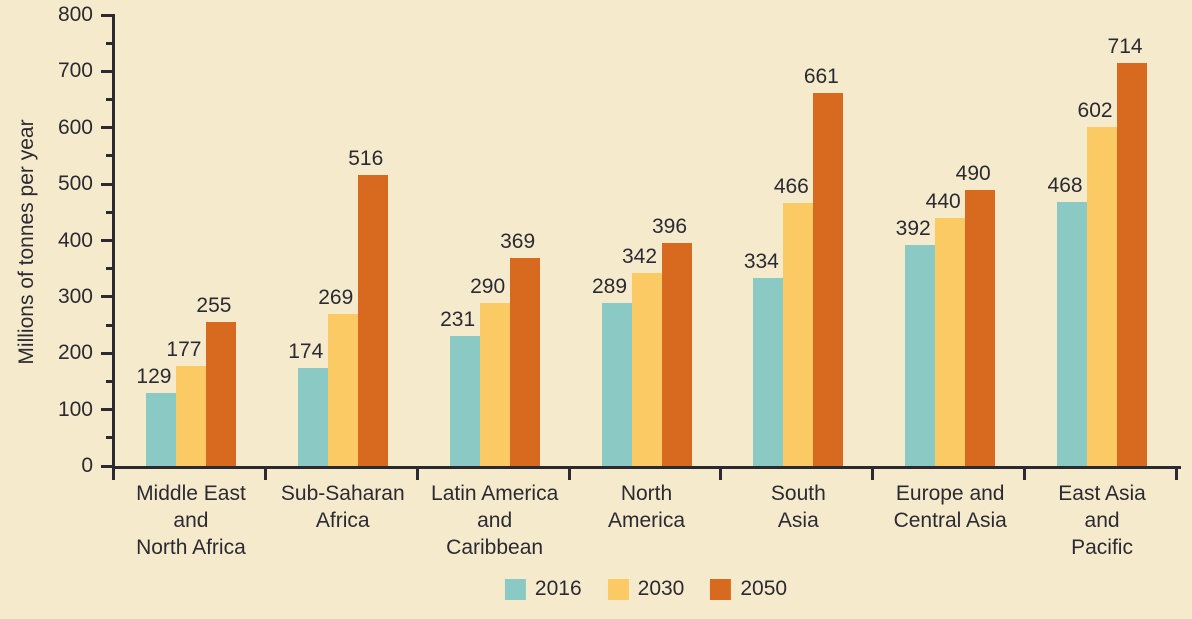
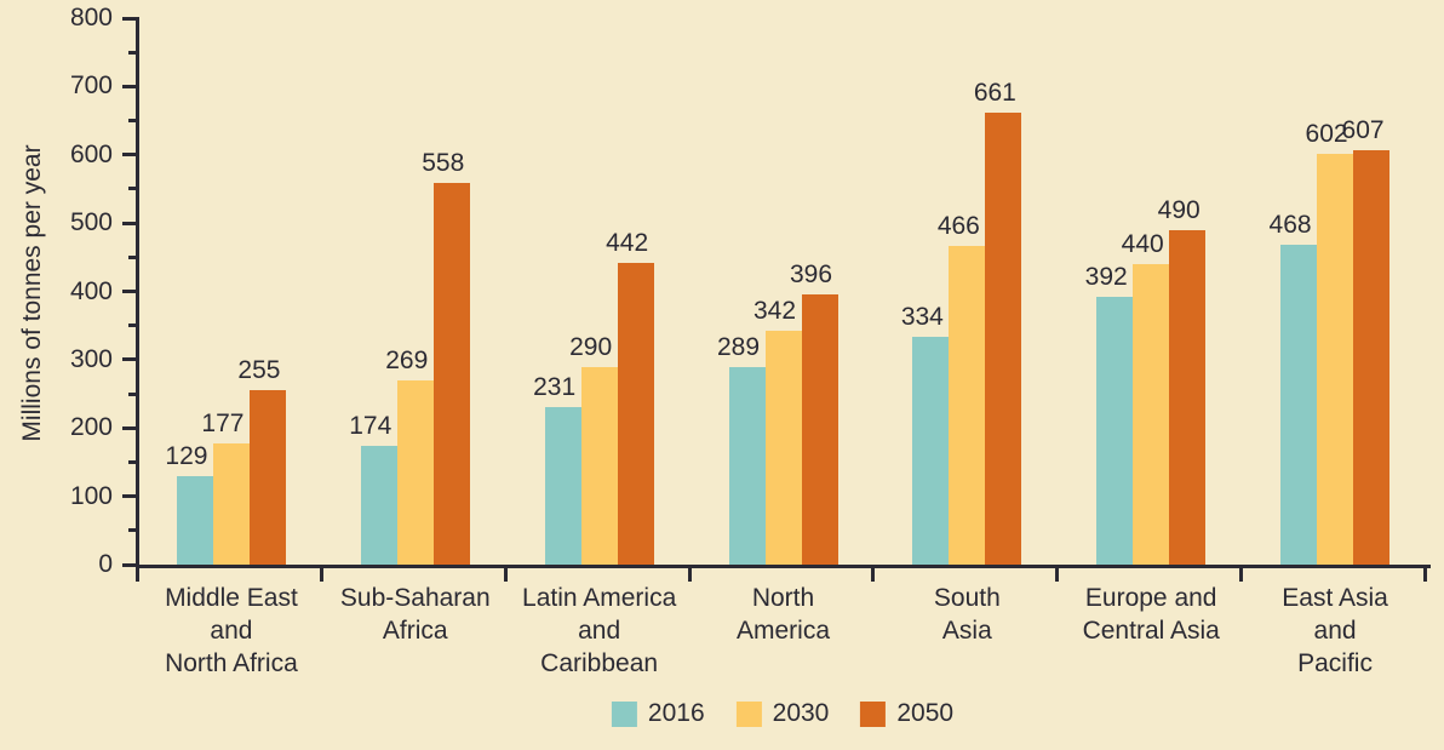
2050/Sub-Saharan Africa: 516 -> 558
2050/Latin America and Caribbean: 369 -> 442
2050/East Asia and Pacific: 714 -> 607
